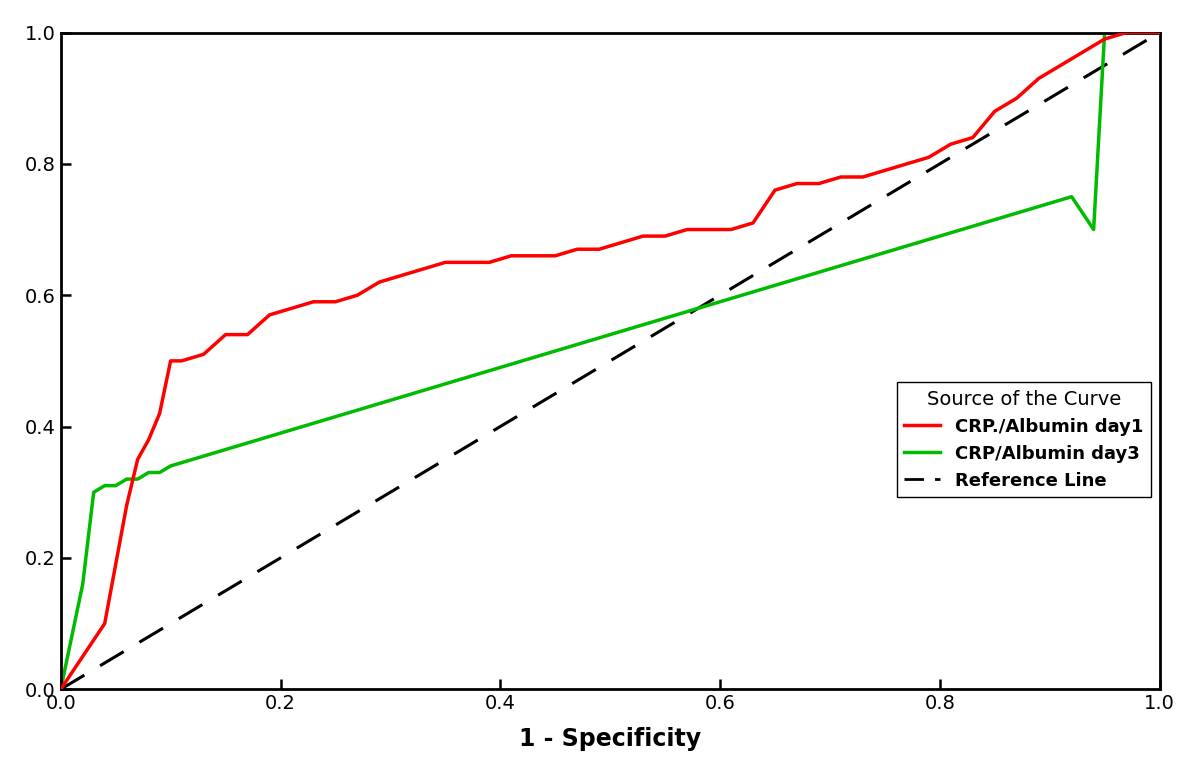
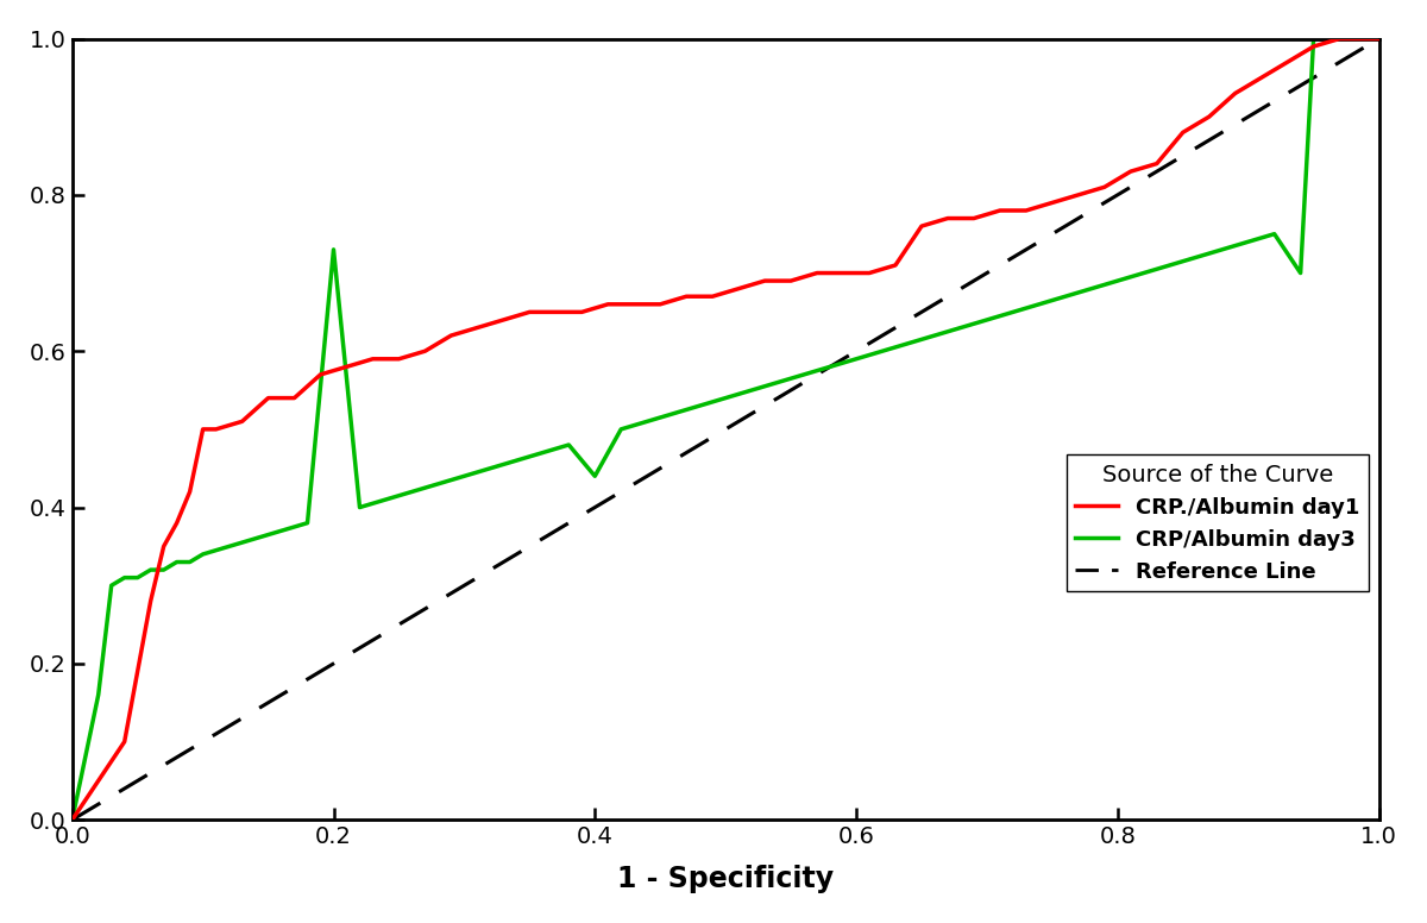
CRP/Albumin day3/0.2: 0.39 -> 0.73
CRP/Albumin day3/0.4: 0.49 -> 0.44
